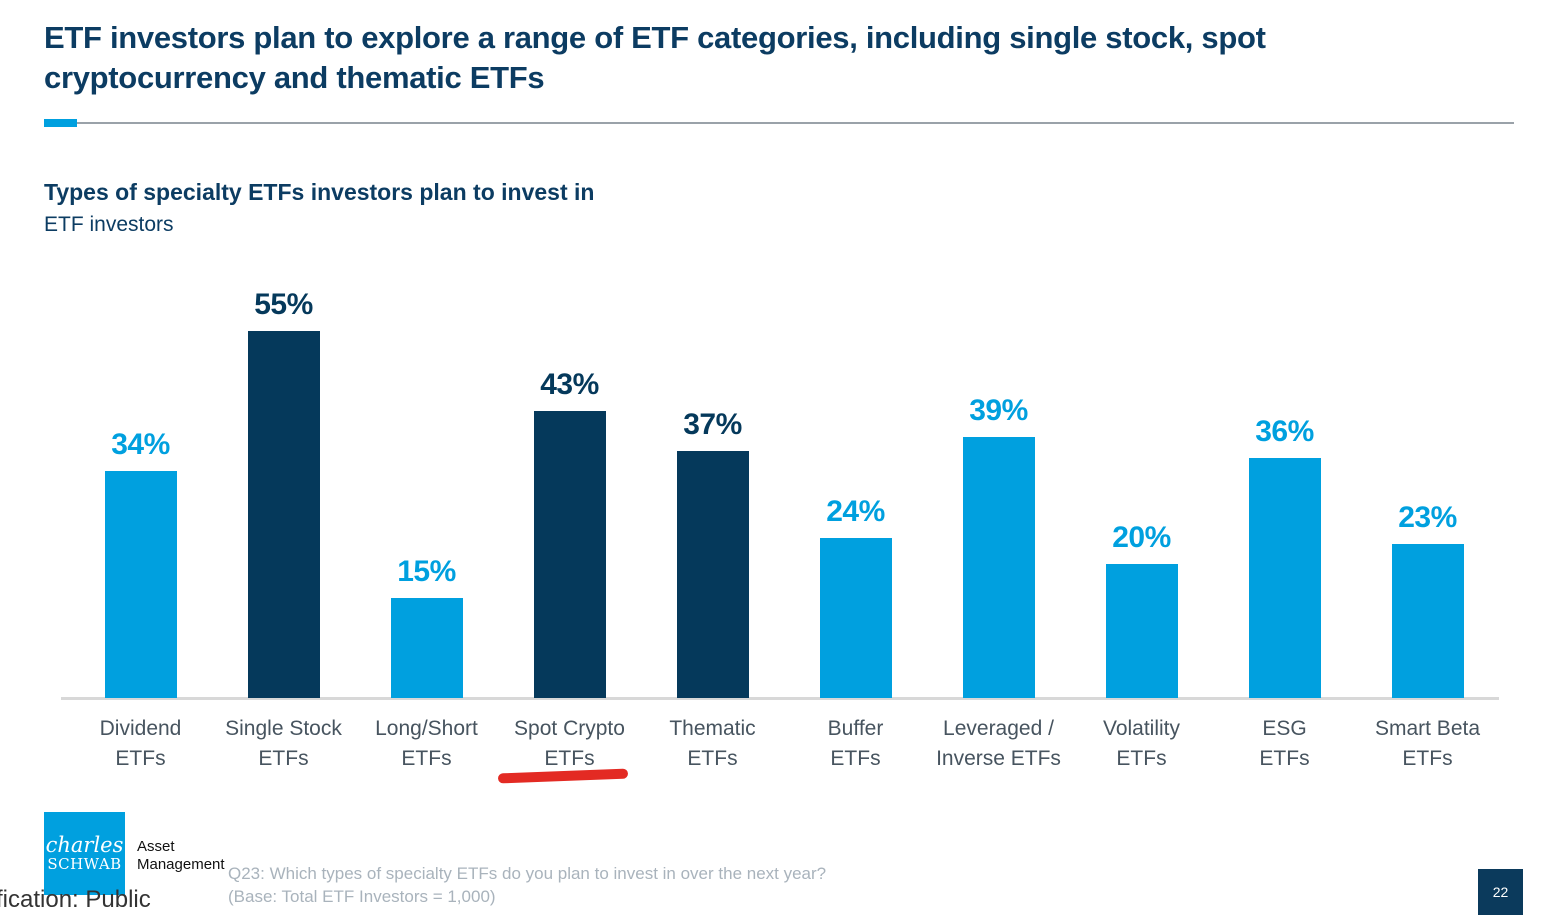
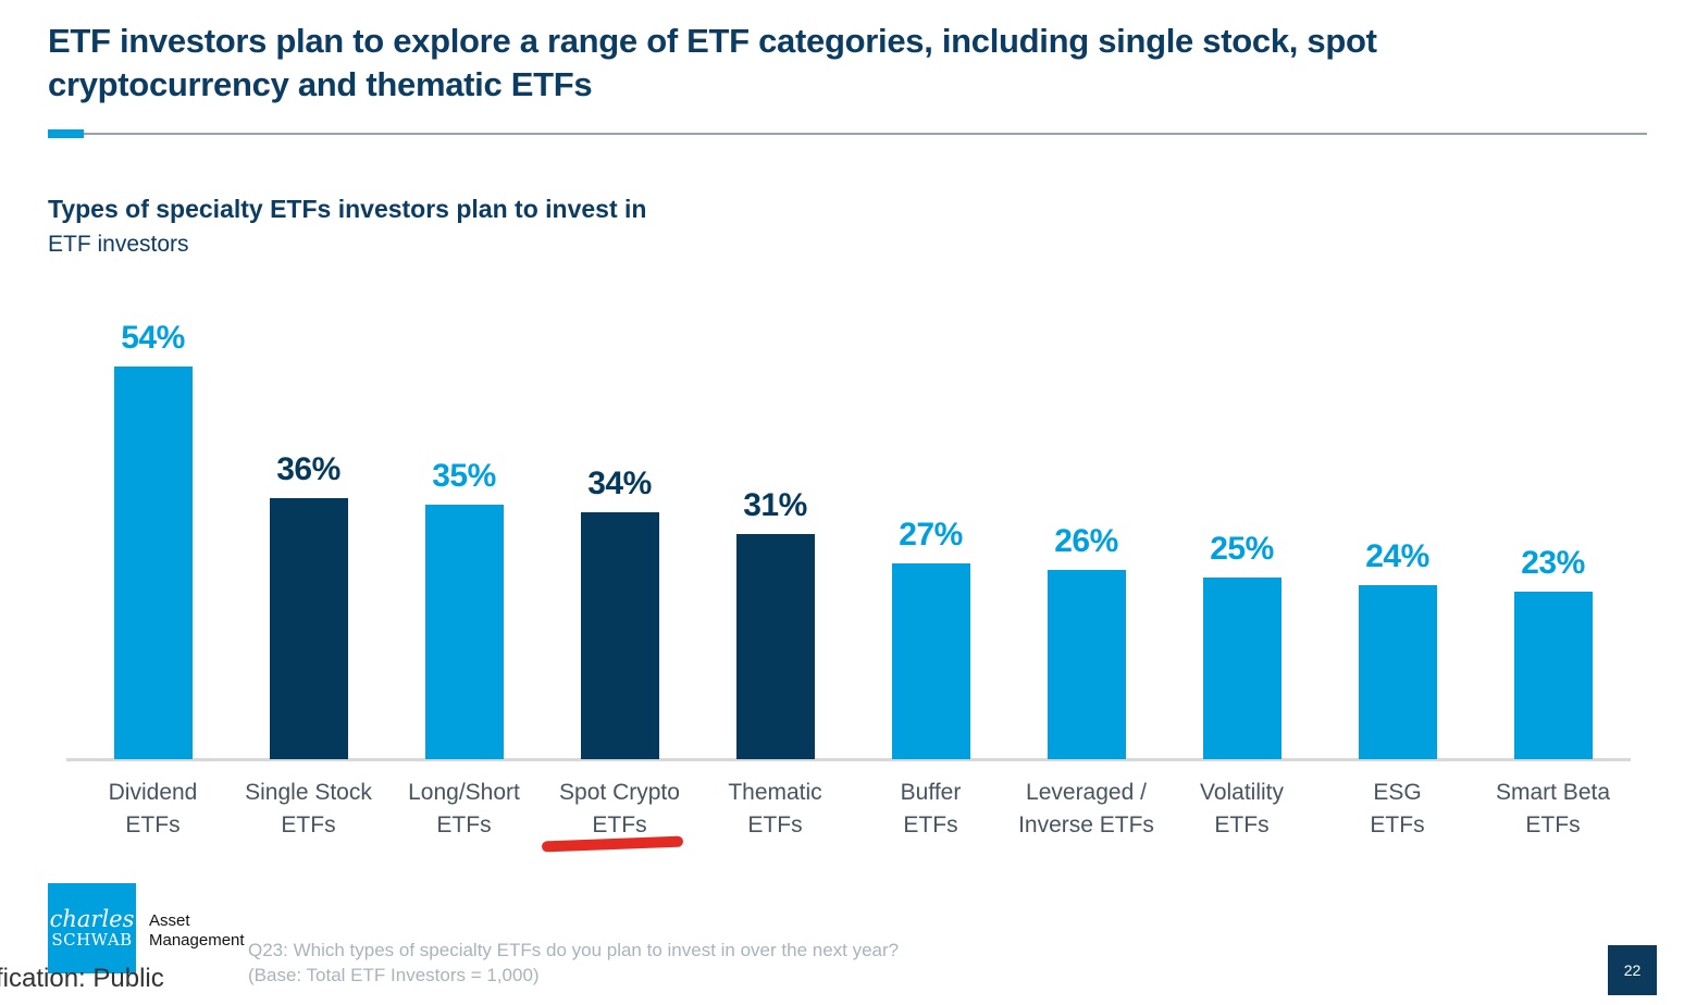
Dividend ETFs: 34% -> 54%
Single Stock ETFs: 55% -> 36%
Long/Short ETFs: 15% -> 35%
Spot Crypto ETFs: 43% -> 34%
Thematic ETFs: 37% -> 31%
Buffer ETFs: 24% -> 27%
Leveraged / Inverse ETFs: 39% -> 26%
Volatility ETFs: 20% -> 25%
ESG ETFs: 36% -> 24%
